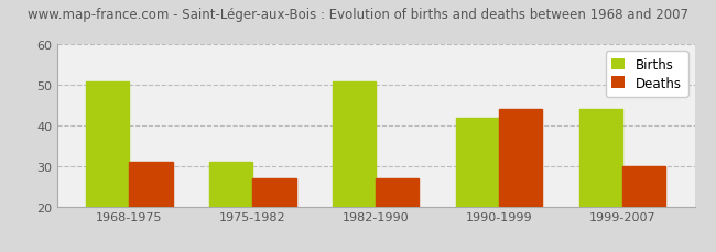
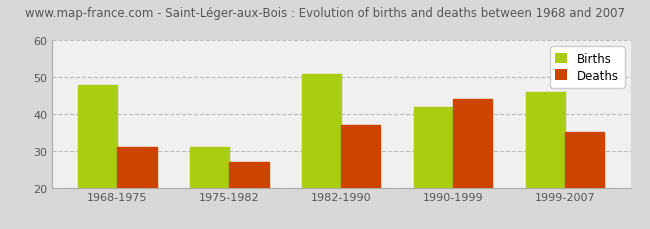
Births/1968-1975: 51 -> 48
Deaths/1982-1990: 27 -> 37
Births/1999-2007: 44 -> 46
Deaths/1999-2007: 30 -> 35
